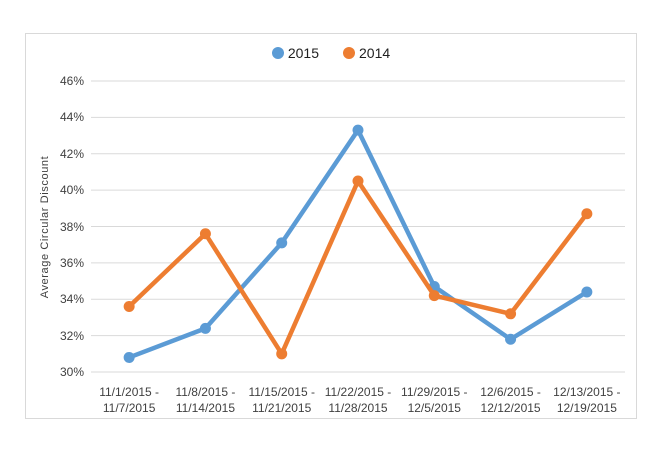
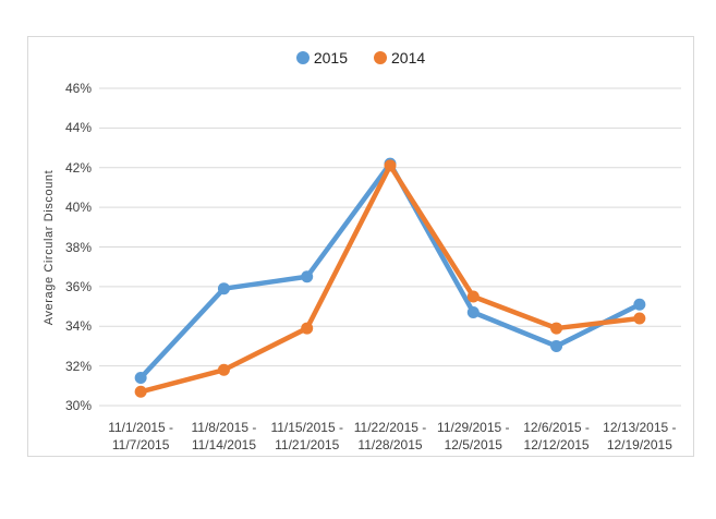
2015/11/1/2015 - 11/7/2015: 30.8% -> 31.4%
2014/11/1/2015 - 11/7/2015: 33.6% -> 30.7%
2015/11/8/2015 - 11/14/2015: 32.4% -> 35.9%
2014/11/8/2015 - 11/14/2015: 37.6% -> 31.8%
2015/11/15/2015 - 11/21/2015: 37.1% -> 36.5%
2014/11/15/2015 - 11/21/2015: 31.0% -> 33.9%
2015/11/22/2015 - 11/28/2015: 43.3% -> 42.2%
2014/11/22/2015 - 11/28/2015: 40.5% -> 42.1%
2014/11/29/2015 - 12/5/2015: 34.2% -> 35.5%
2015/12/6/2015 - 12/12/2015: 31.8% -> 33.0%
2014/12/6/2015 - 12/12/2015: 33.2% -> 33.9%
2015/12/13/2015 - 12/19/2015: 34.4% -> 35.1%
2014/12/13/2015 - 12/19/2015: 38.7% -> 34.4%
